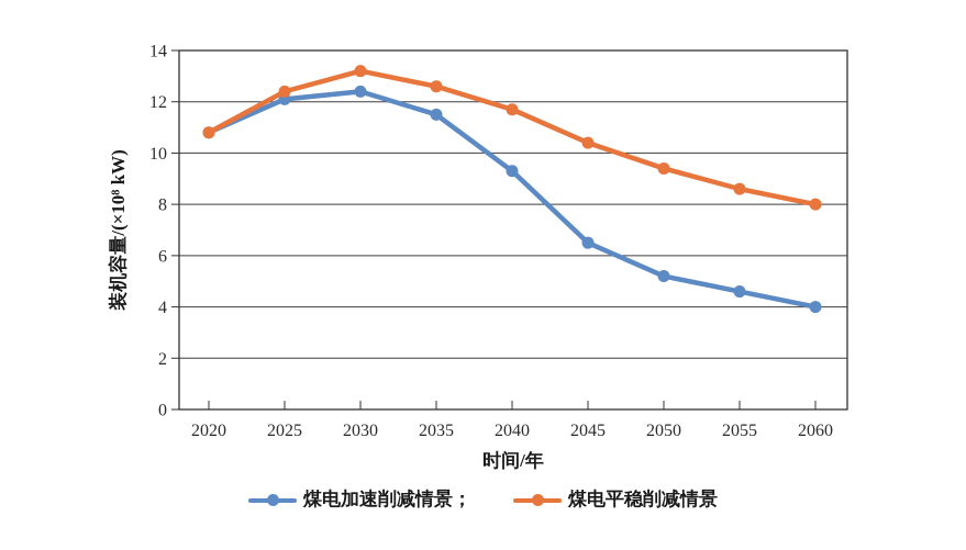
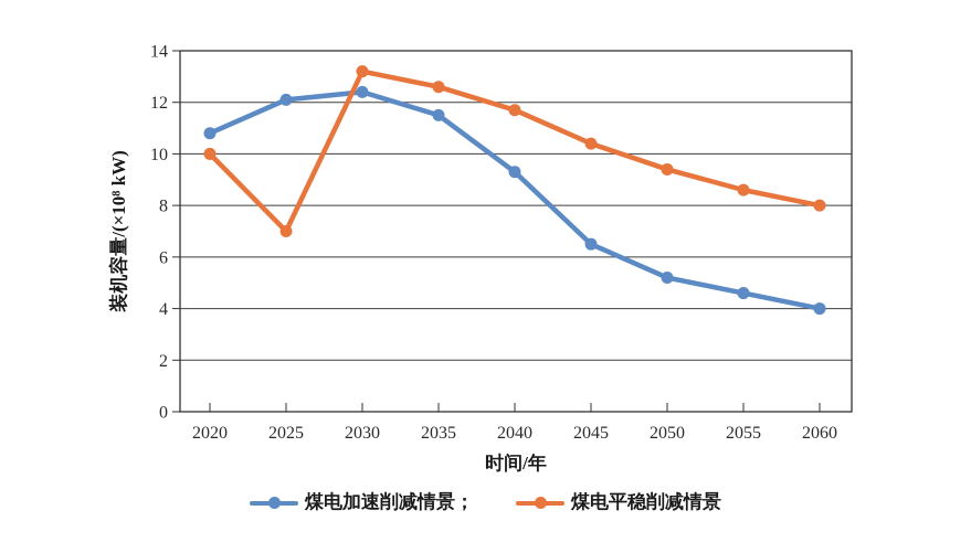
煤电平稳削减情景/2020: 10.8 -> 10.0
煤电平稳削减情景/2025: 12.4 -> 7.0
